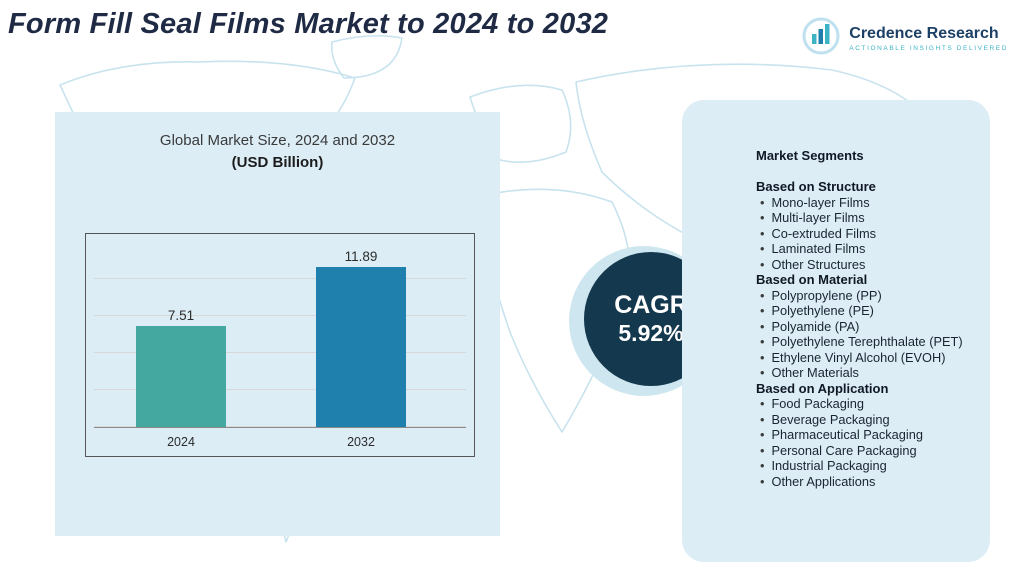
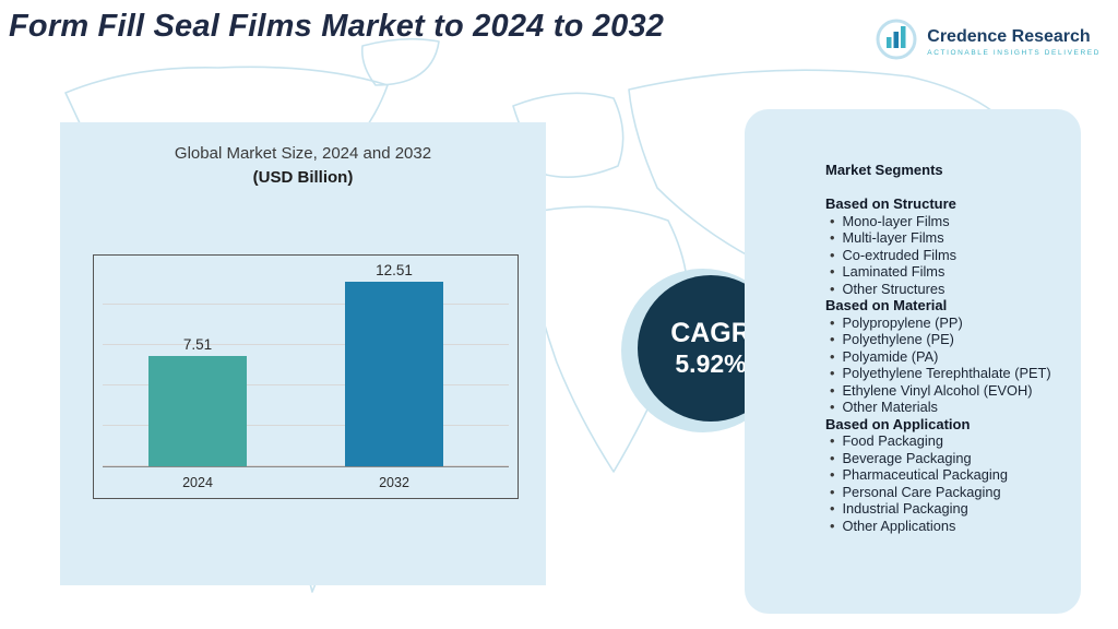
2032: 11.89 -> 12.51
